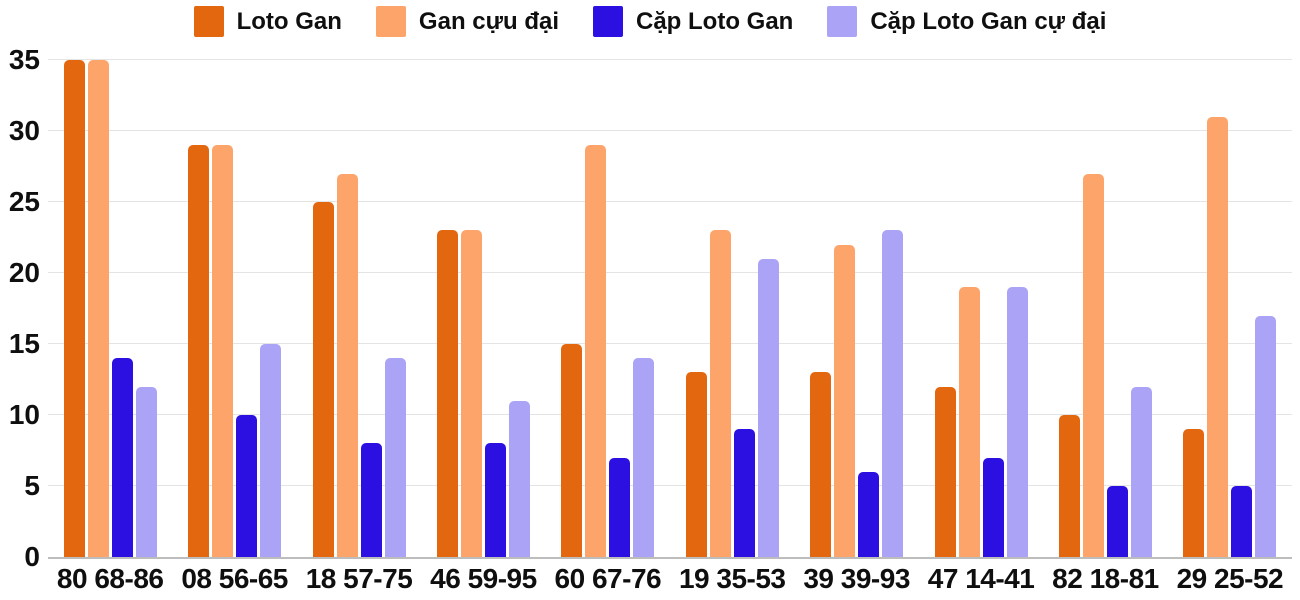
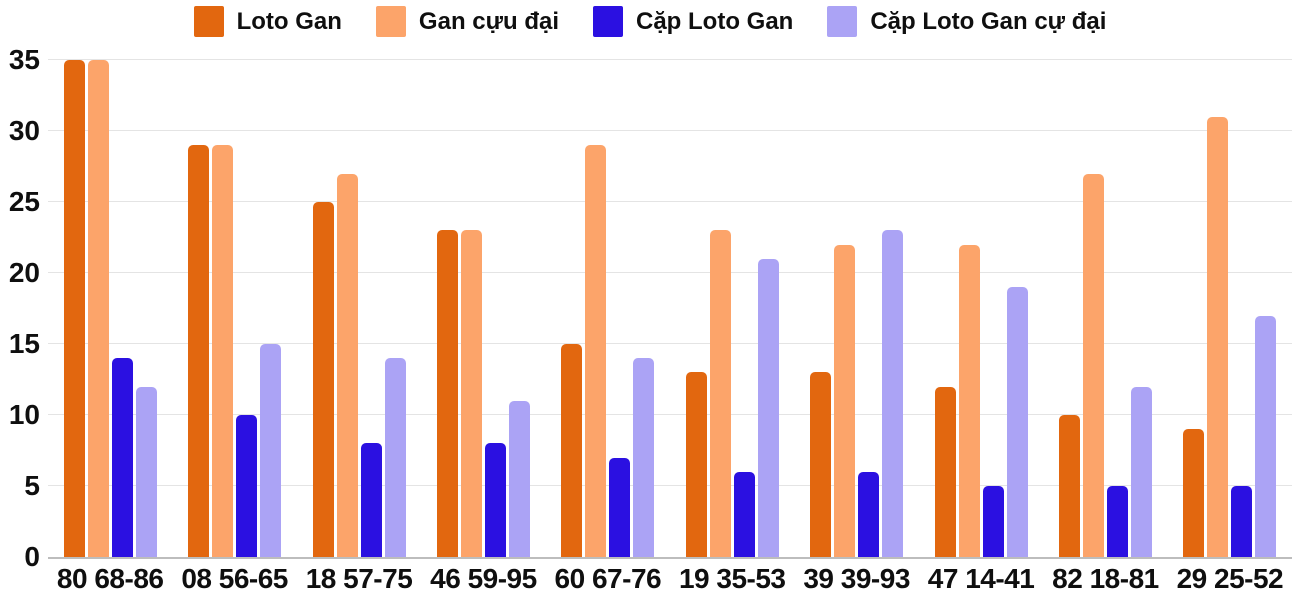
Cặp Loto Gan/19 35-53: 9 -> 6
Gan cựu đại/47 14-41: 19 -> 22
Cặp Loto Gan/47 14-41: 7 -> 5
